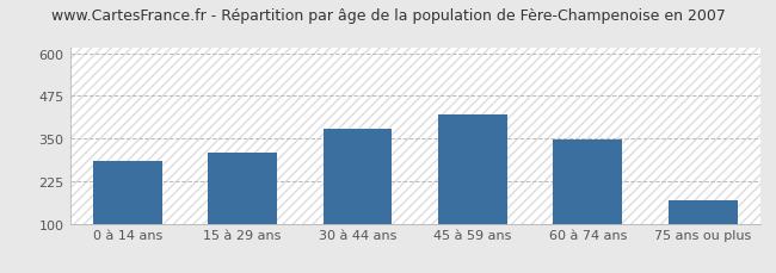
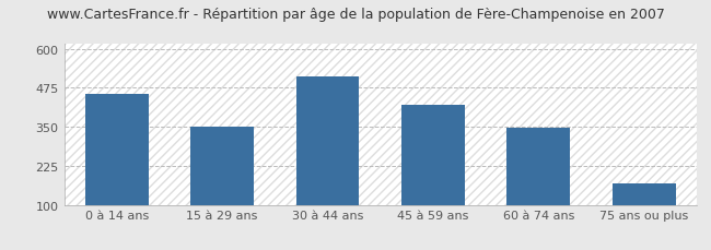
0 à 14 ans: 285 -> 455
15 à 29 ans: 310 -> 351
30 à 44 ans: 380 -> 510
